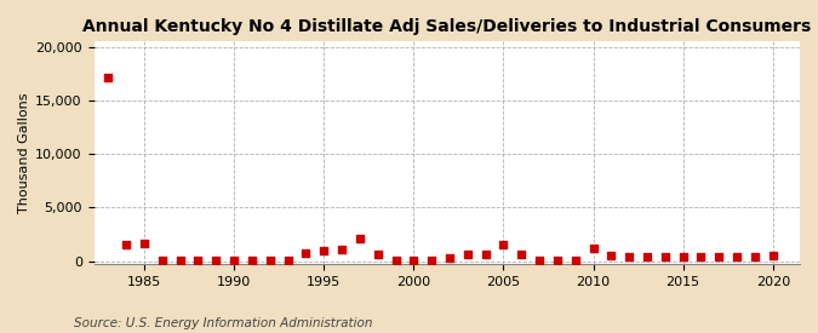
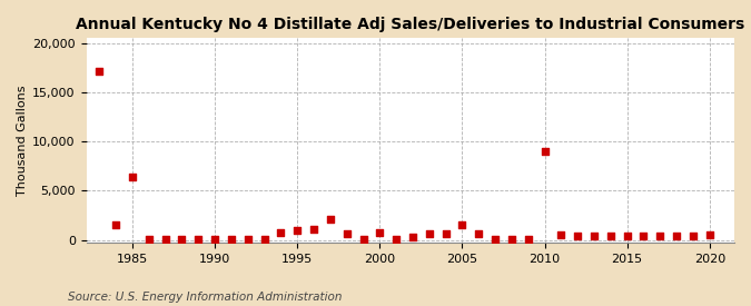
1985: 1,600 -> 6,400
2000: 0 -> 800
2010: 1,200 -> 9,000
